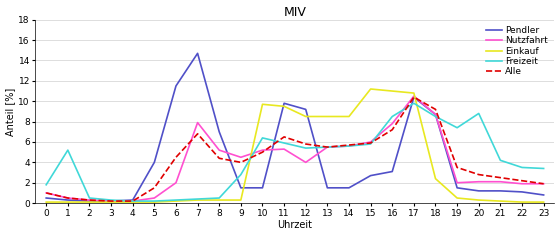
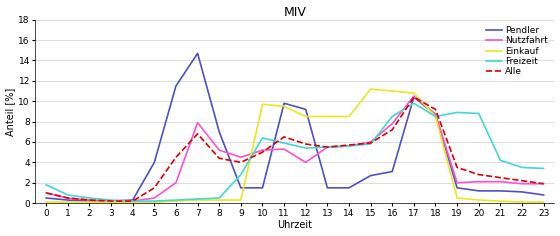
Freizeit/1: 5.2 -> 0.8
Einkauf/18: 2.4 -> 8.5
Freizeit/19: 7.4 -> 8.9
